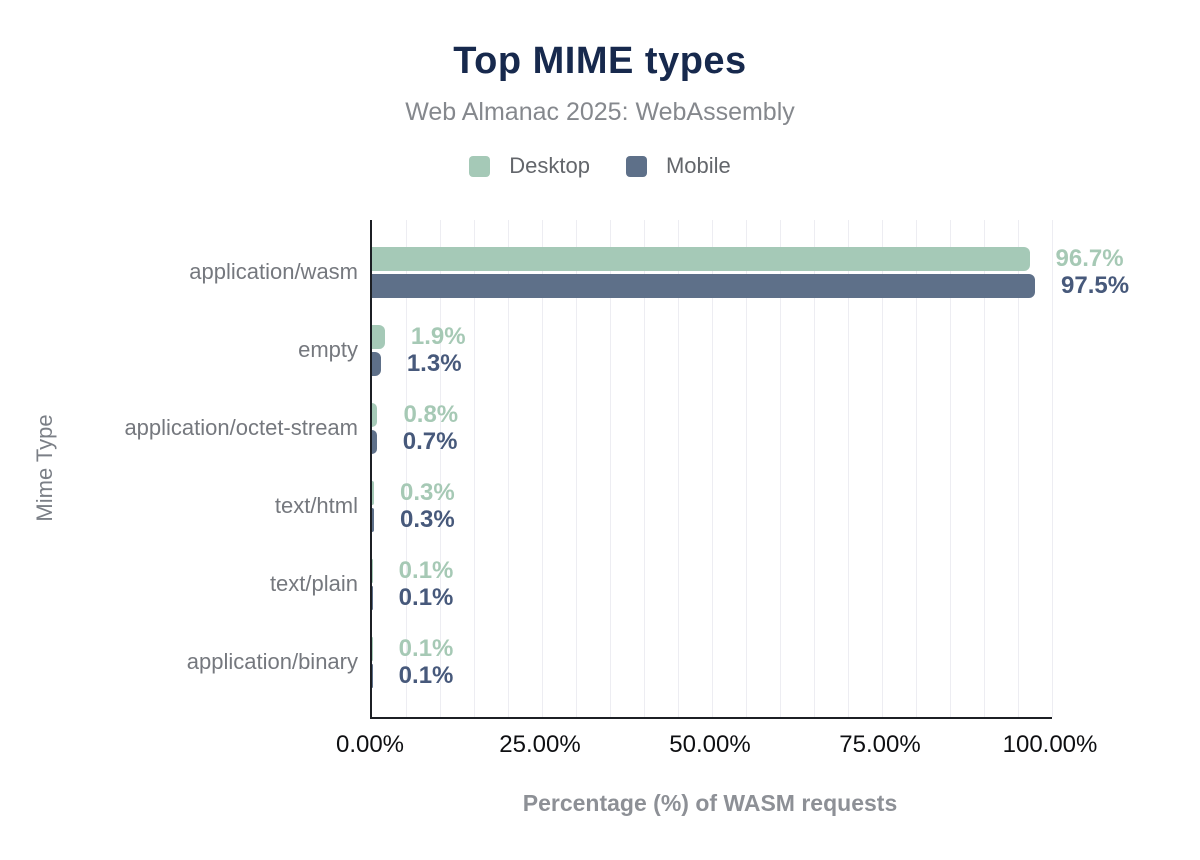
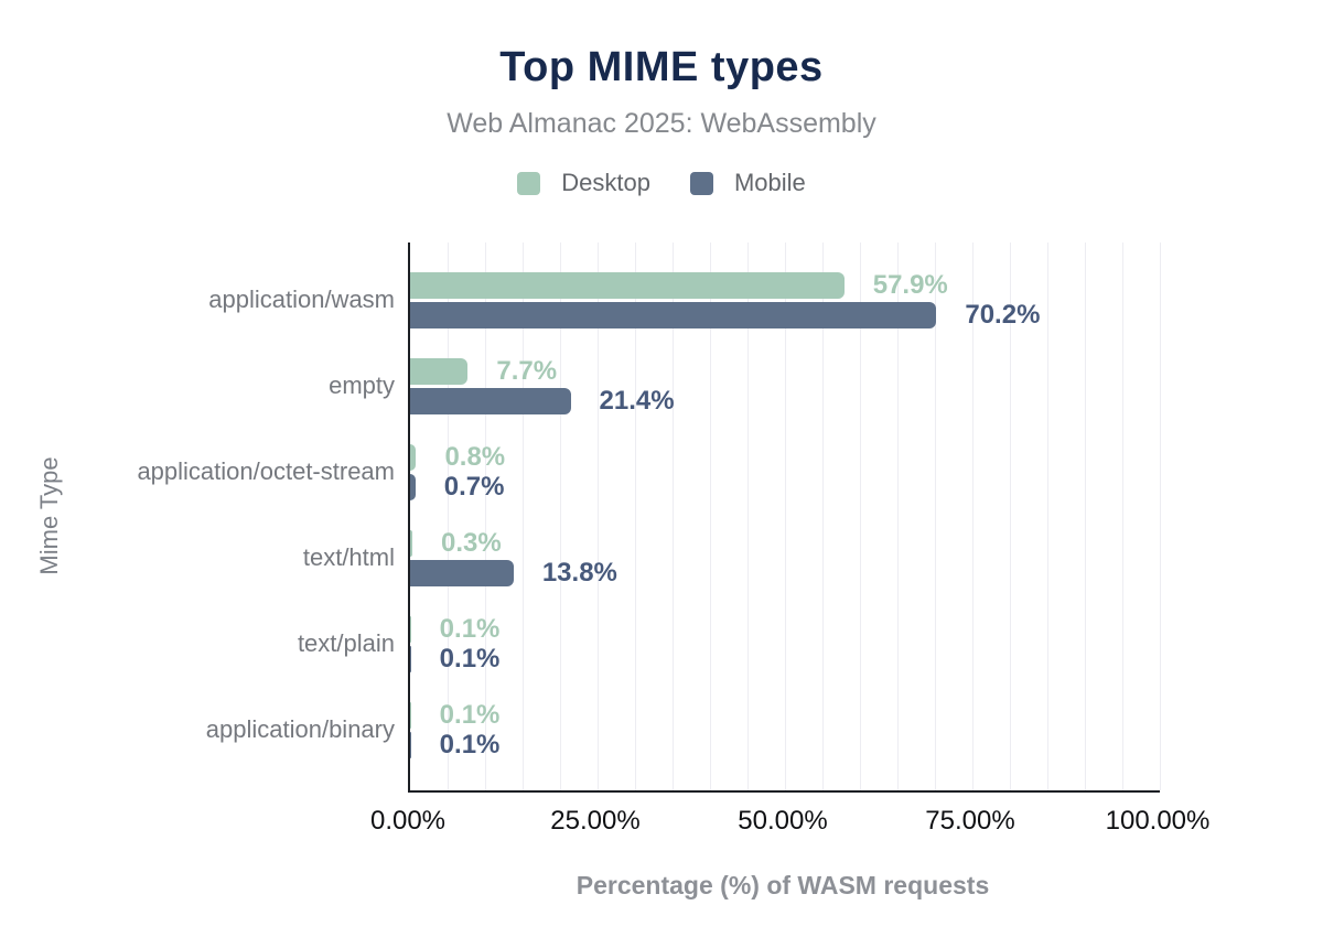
Desktop/application/wasm: 96.7% -> 57.9%
Mobile/application/wasm: 97.5% -> 70.2%
Desktop/empty: 1.9% -> 7.7%
Mobile/empty: 1.3% -> 21.4%
Mobile/text/html: 0.3% -> 13.8%
